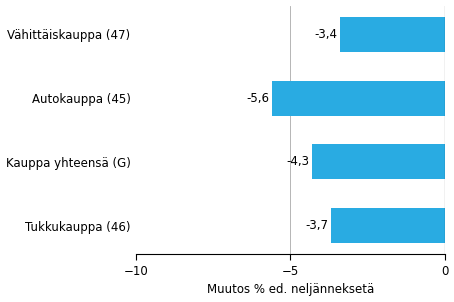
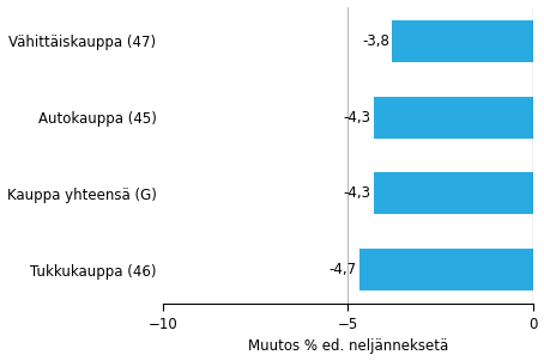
Vähittäiskauppa (47): -3,4 -> -3,8
Autokauppa (45): -5,6 -> -4,3
Tukkukauppa (46): -3,7 -> -4,7
